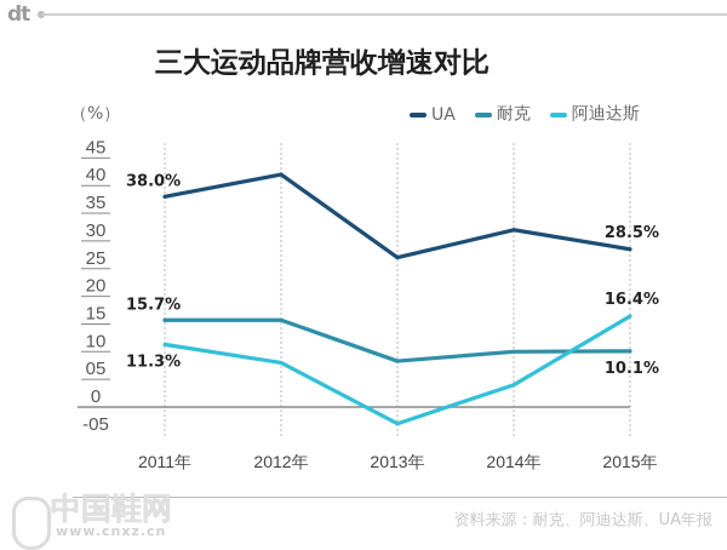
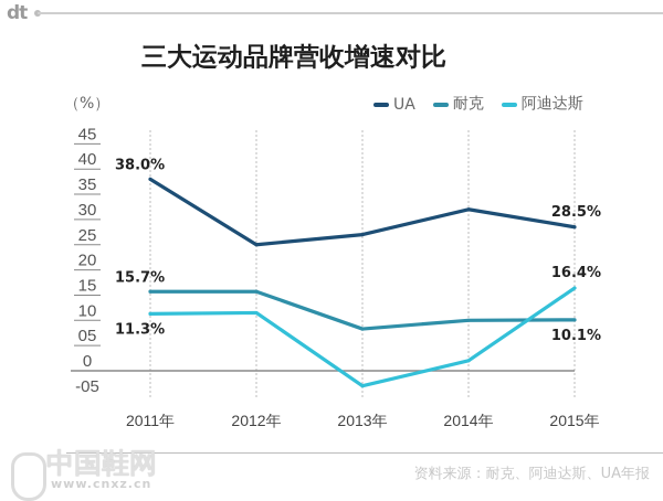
UA/2012年: 42 -> 25
阿迪达斯/2012年: 8 -> 12
阿迪达斯/2014年: 4 -> 2
